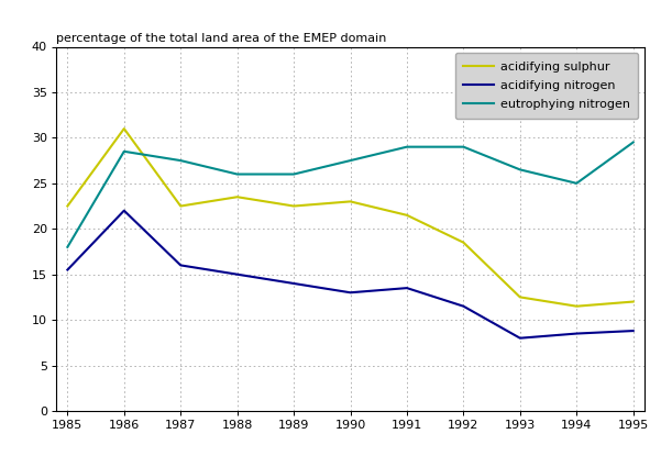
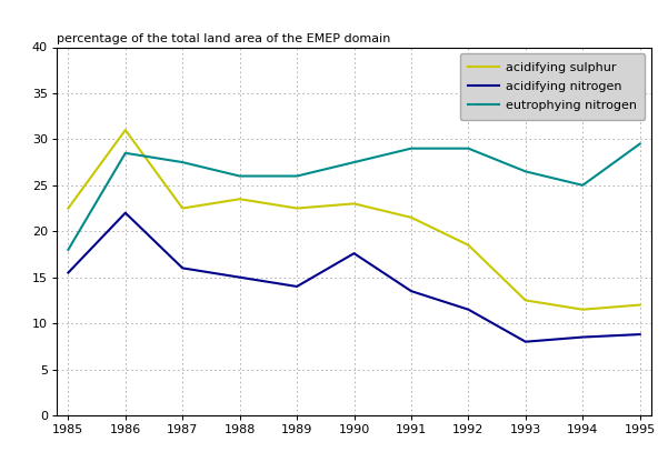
acidifying nitrogen/1990: 13.0 -> 17.6
